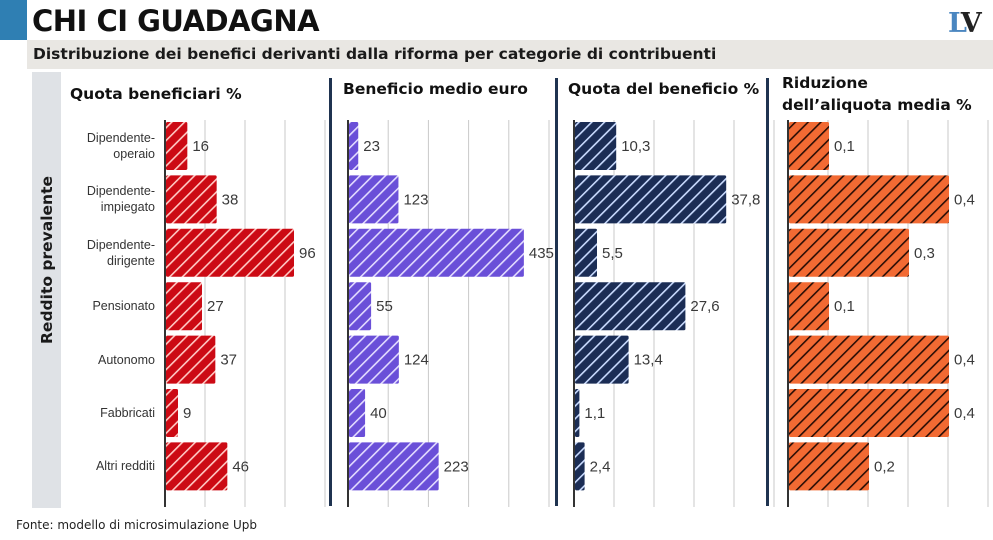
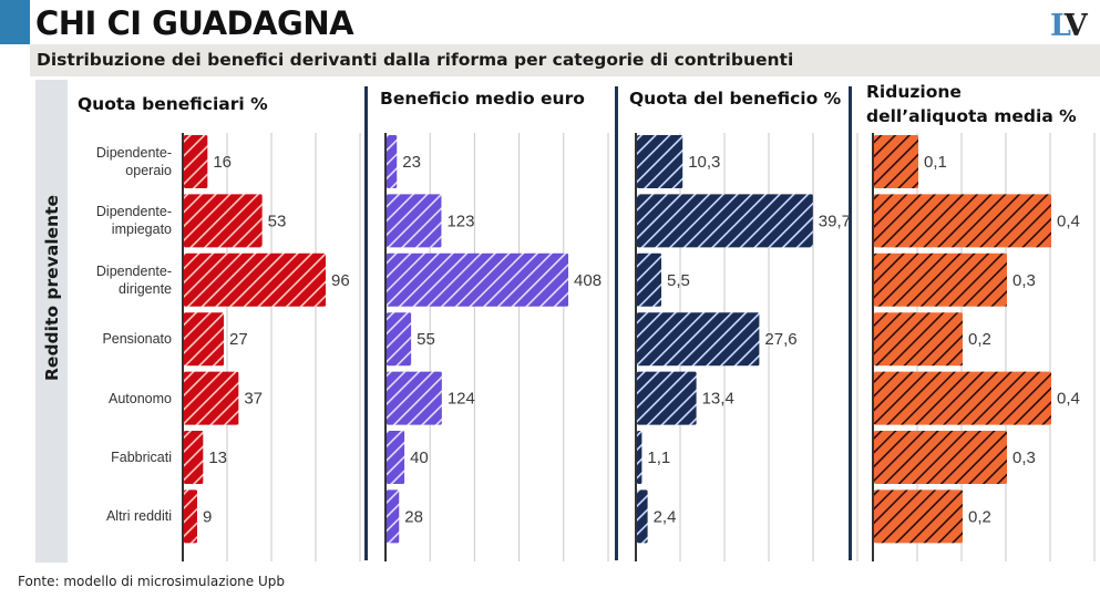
Quota beneficiari %/Dipendente-impiegato: 38 -> 53
Quota beneficiari %/Fabbricati: 9 -> 13
Quota beneficiari %/Altri redditi: 46 -> 9
Beneficio medio euro/Dipendente-dirigente: 435 -> 408
Beneficio medio euro/Altri redditi: 223 -> 28
Quota del beneficio %/Dipendente-impiegato: 37,8 -> 39,7
Riduzione dell’aliquota media %/Pensionato: 0,1 -> 0,2
Riduzione dell’aliquota media %/Fabbricati: 0,4 -> 0,3
